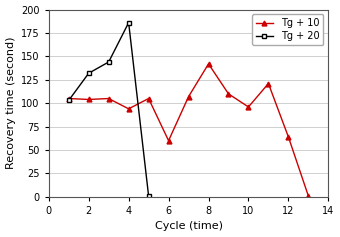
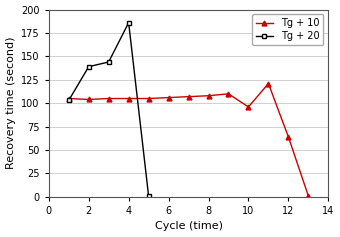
Tg + 20/2: 132 -> 139
Tg + 10/4: 94 -> 105
Tg + 10/6: 60 -> 106
Tg + 10/8: 142 -> 108
